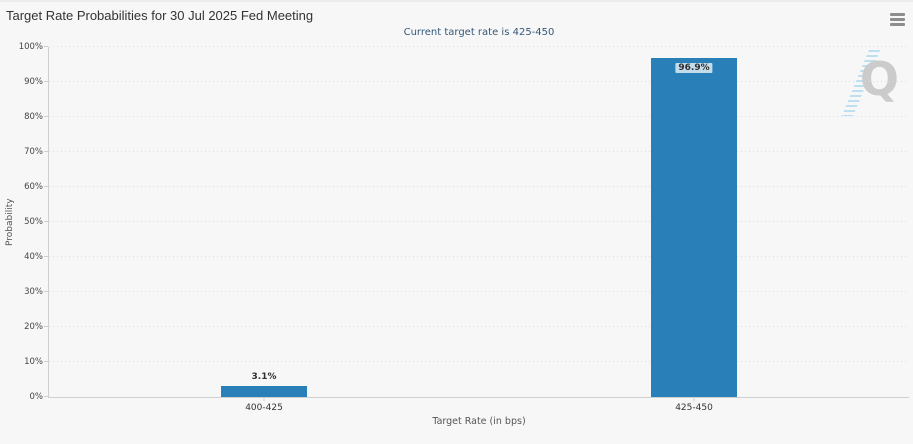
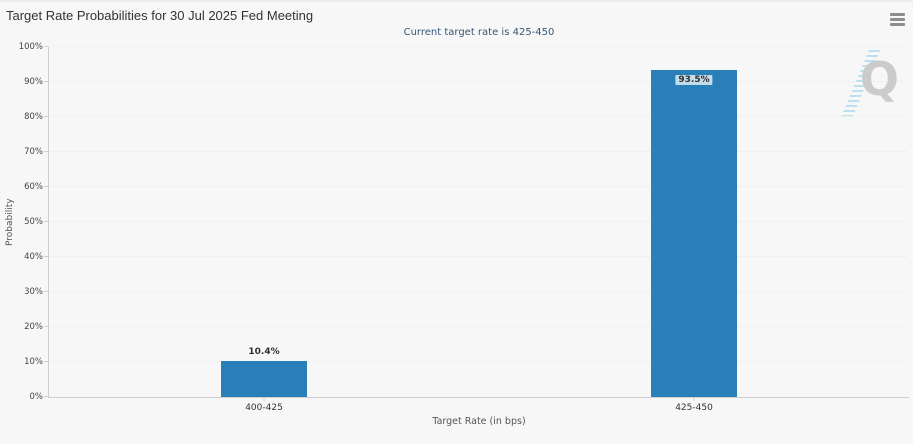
400-425: 3.1% -> 10.4%
425-450: 96.9% -> 93.5%
